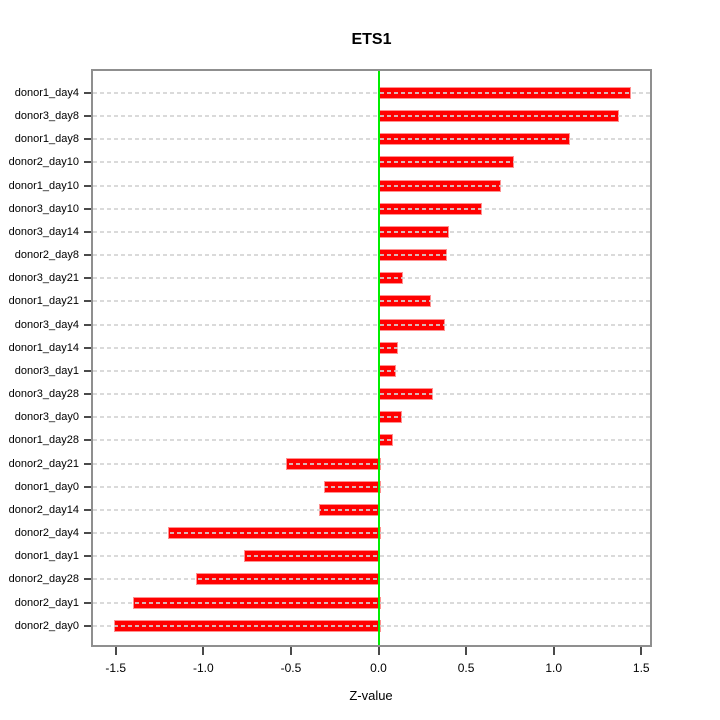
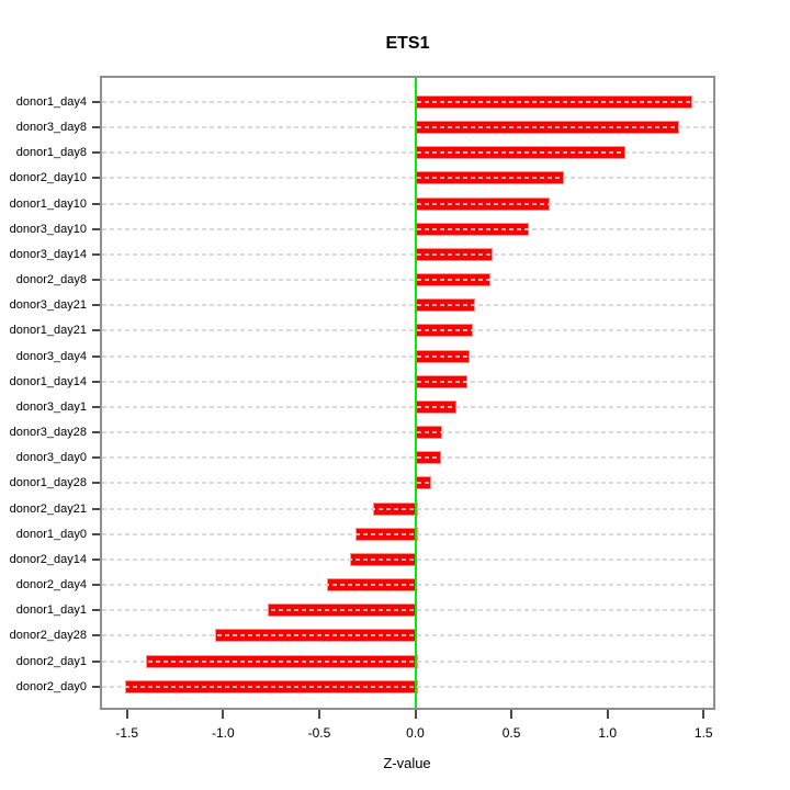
donor3_day21: 0.13 -> 0.30
donor3_day4: 0.37 -> 0.27
donor1_day14: 0.10 -> 0.26
donor3_day1: 0.09 -> 0.20
donor3_day28: 0.30 -> 0.13
donor2_day21: -0.53 -> -0.22
donor2_day4: -1.20 -> -0.46
